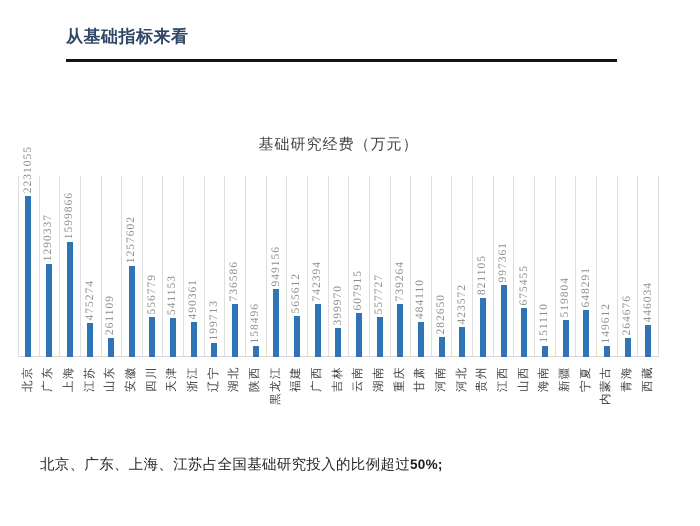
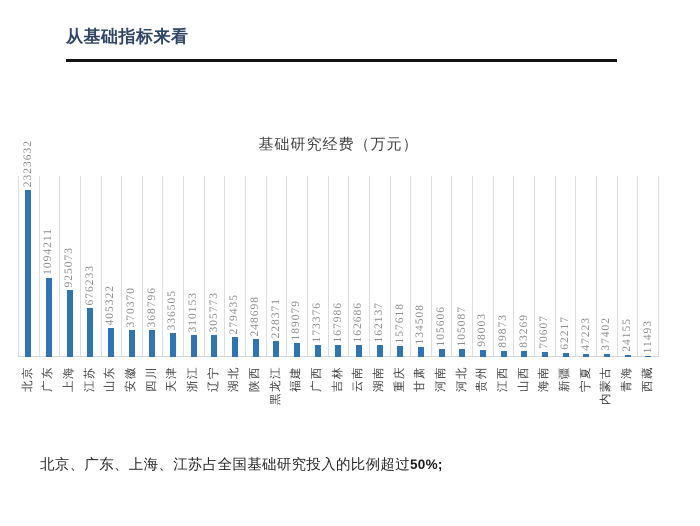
北京: 2231055 -> 2323632
广东: 1290337 -> 1094211
上海: 1599866 -> 925073
江苏: 475274 -> 676233
山东: 261109 -> 405322
安徽: 1257602 -> 370370
四川: 556779 -> 368796
天津: 541153 -> 336505
浙江: 490361 -> 310153
辽宁: 199713 -> 305773
湖北: 736586 -> 279435
陕西: 158496 -> 248698
黑龙江: 949156 -> 228371
福建: 565612 -> 189079
广西: 742394 -> 173376
吉林: 399970 -> 167986
云南: 607915 -> 162686
湖南: 557727 -> 162137
重庆: 739264 -> 157618
甘肃: 484110 -> 134508
河南: 282650 -> 105606
河北: 423572 -> 105087
贵州: 821105 -> 98003
江西: 997361 -> 89873
山西: 675455 -> 83269
海南: 151110 -> 70607
新疆: 519804 -> 62217
宁夏: 648291 -> 47223
内蒙古: 149612 -> 37402
青海: 264676 -> 24155
西藏: 446034 -> 11493
